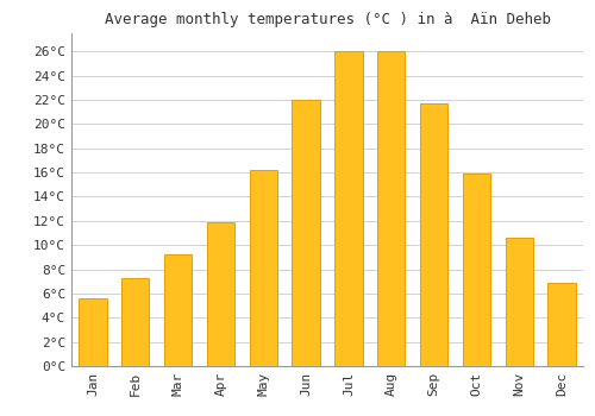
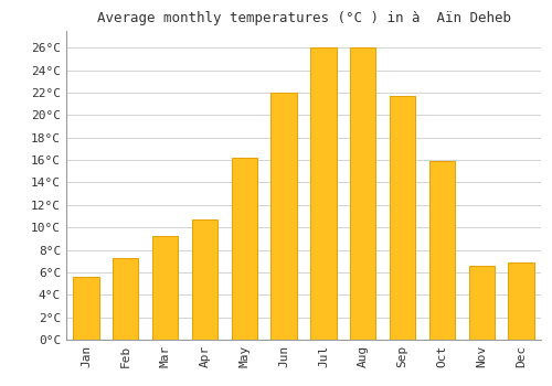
Apr: 11.9°C -> 10.7°C
Nov: 10.6°C -> 6.6°C
